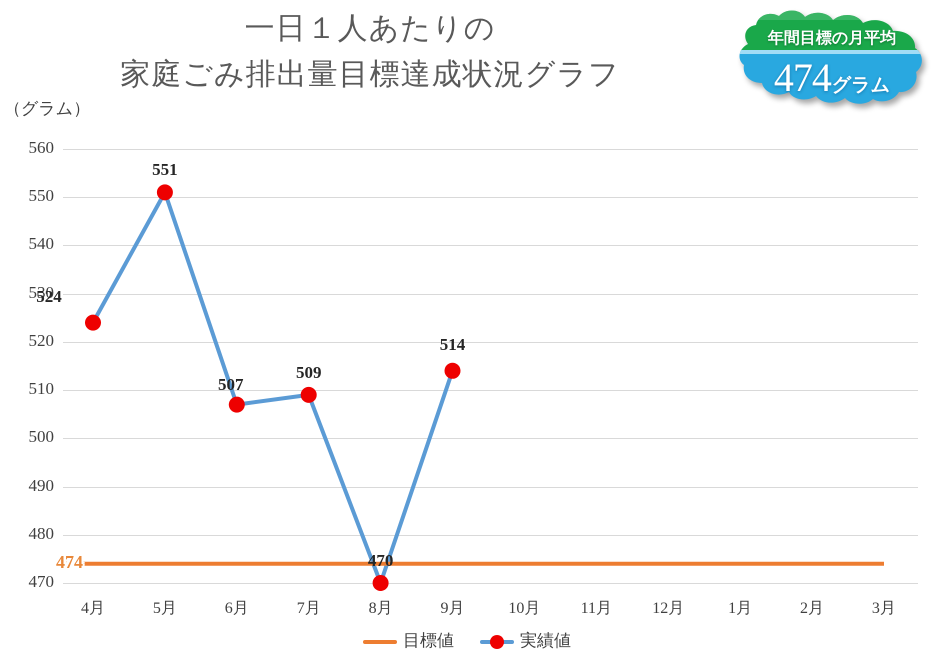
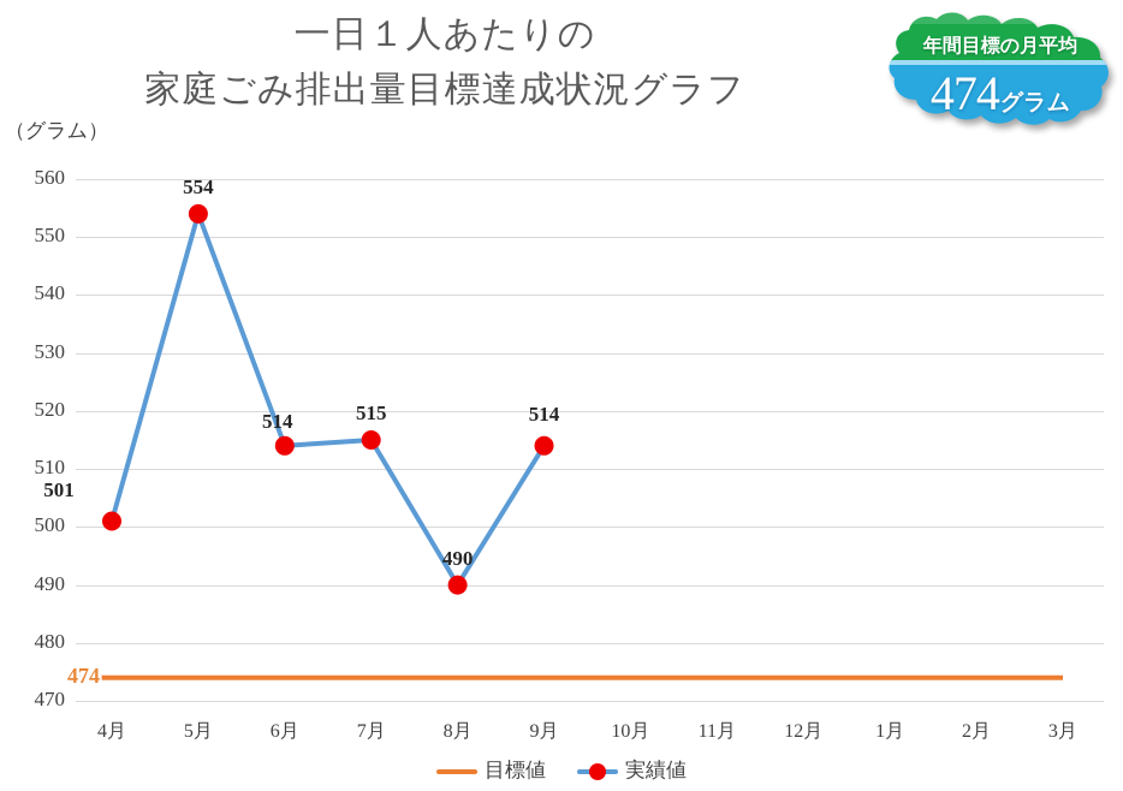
実績値/4月: 524 -> 501
実績値/5月: 551 -> 554
実績値/6月: 507 -> 514
実績値/7月: 509 -> 515
実績値/8月: 470 -> 490
